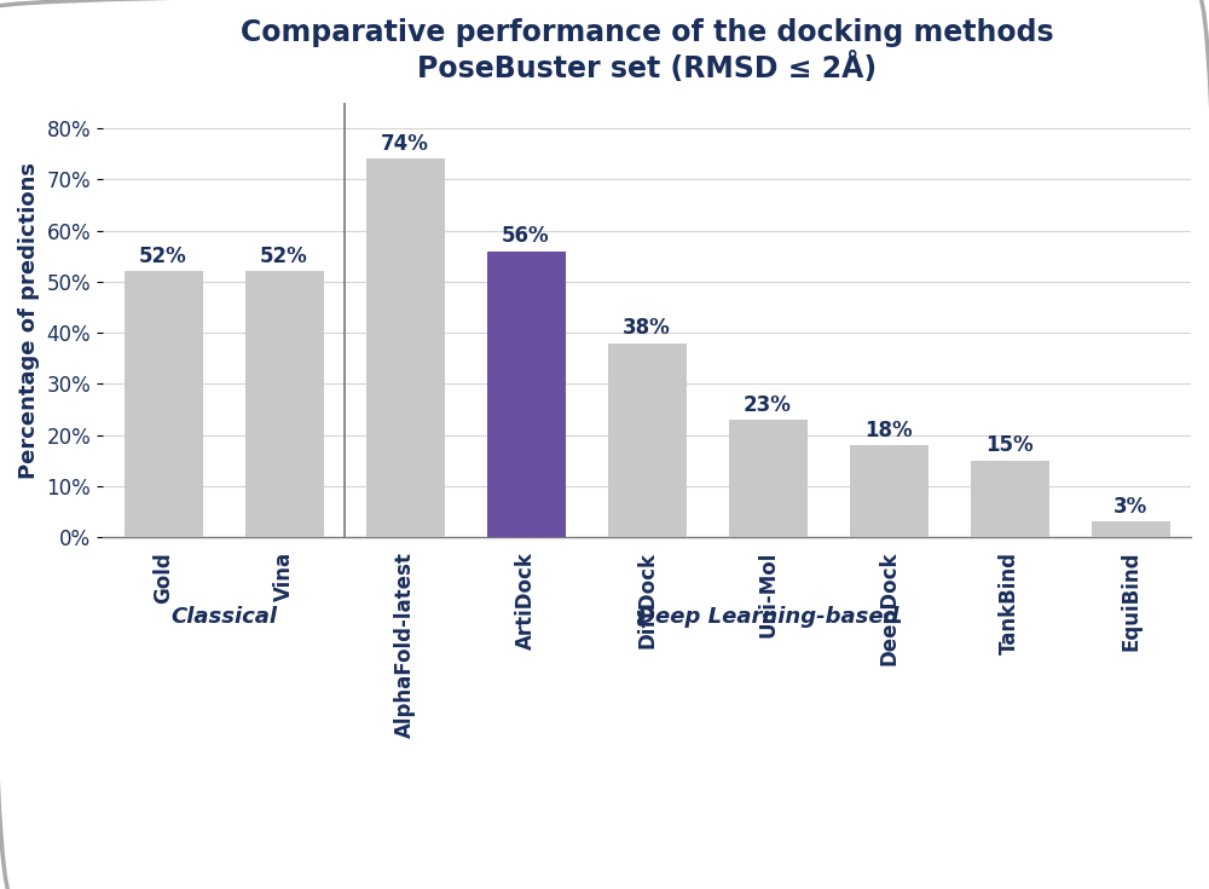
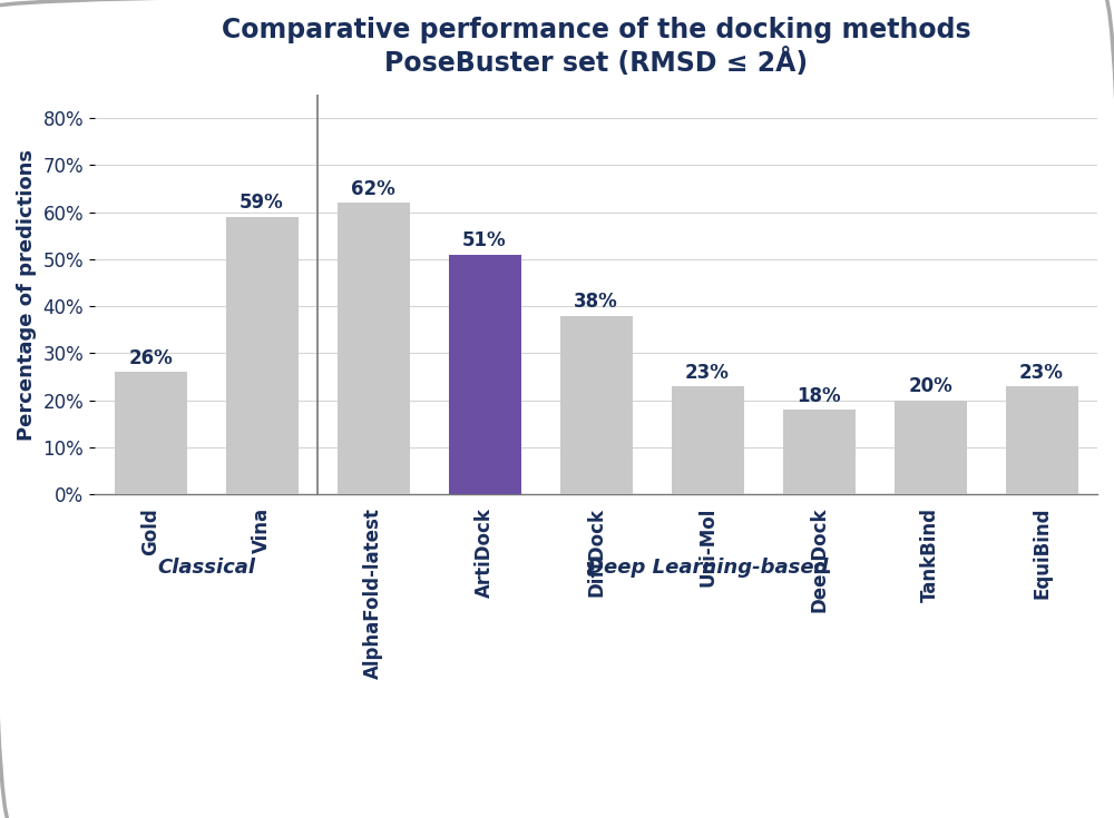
Gold: 52% -> 26%
Vina: 52% -> 59%
AlphaFold-latest: 74% -> 62%
ArtiDock: 56% -> 51%
TankBind: 15% -> 20%
EquiBind: 3% -> 23%
